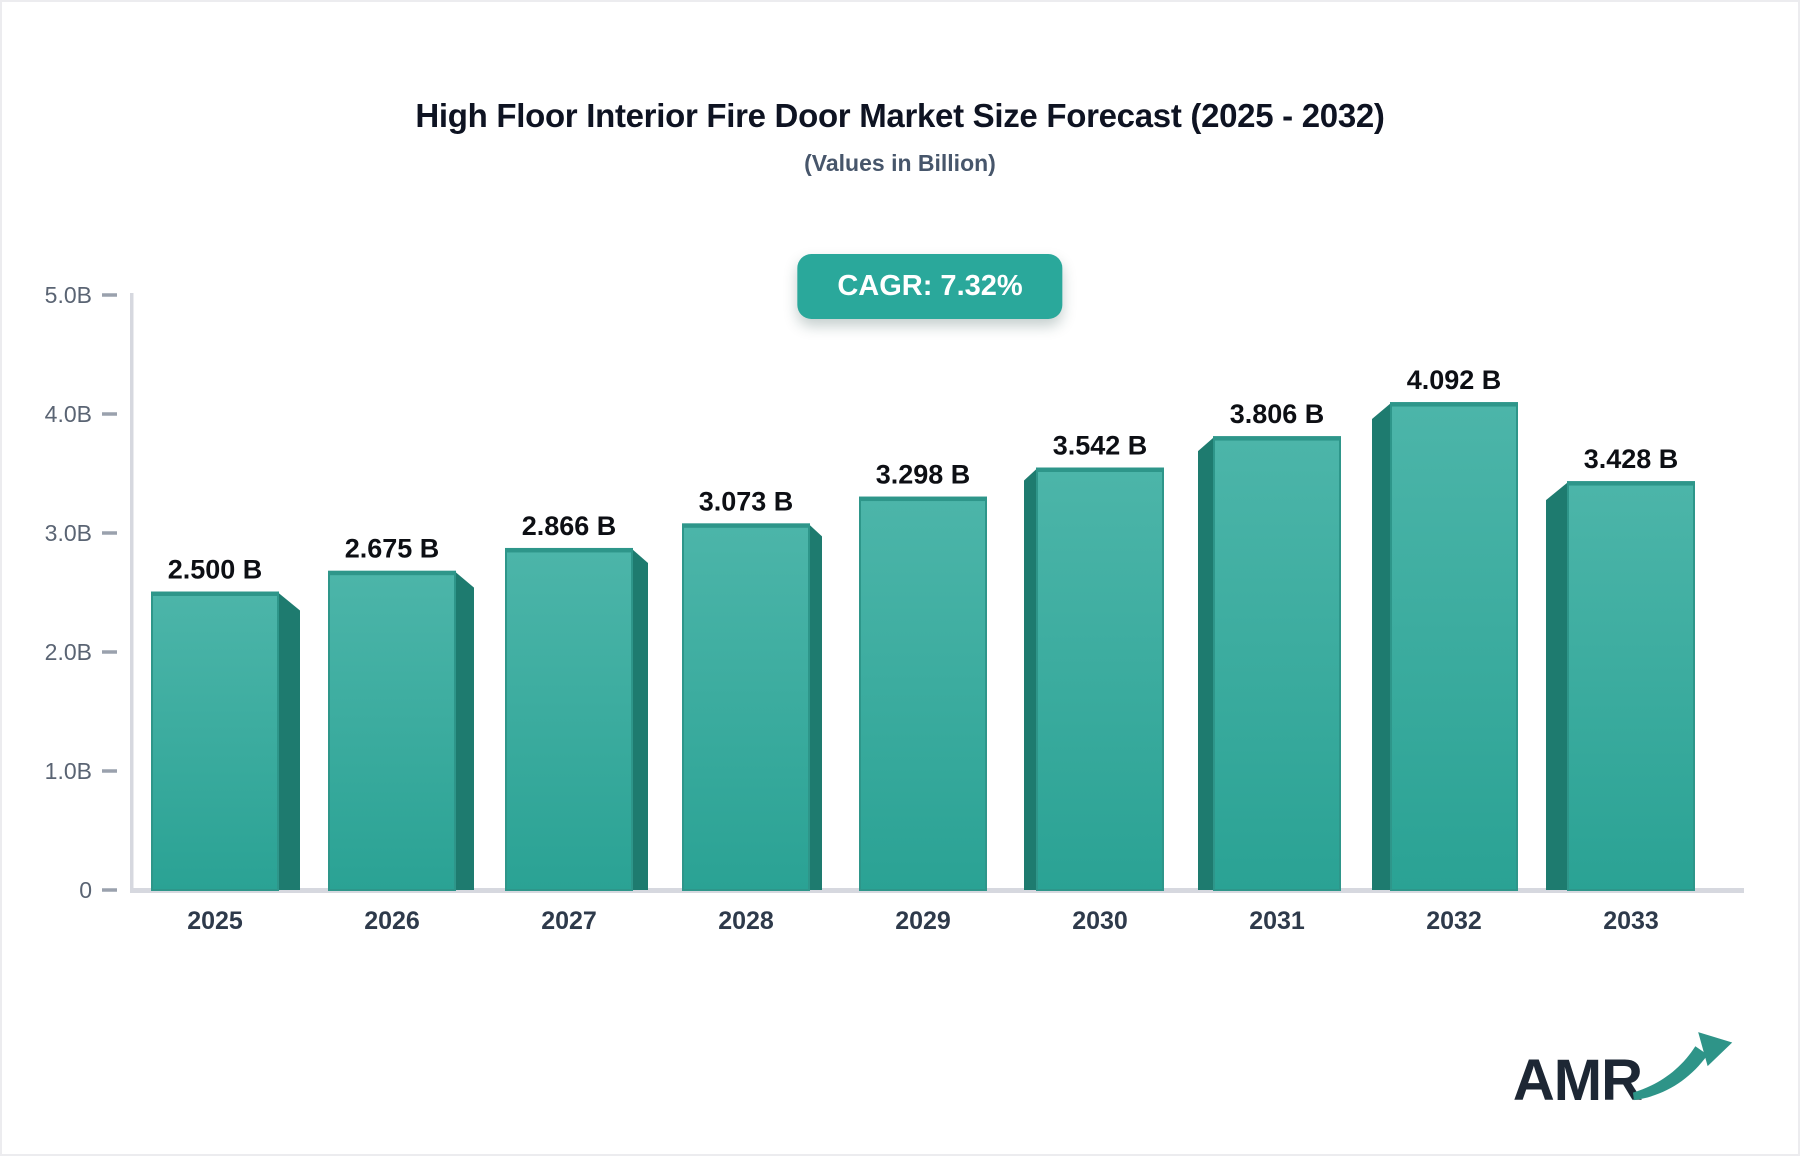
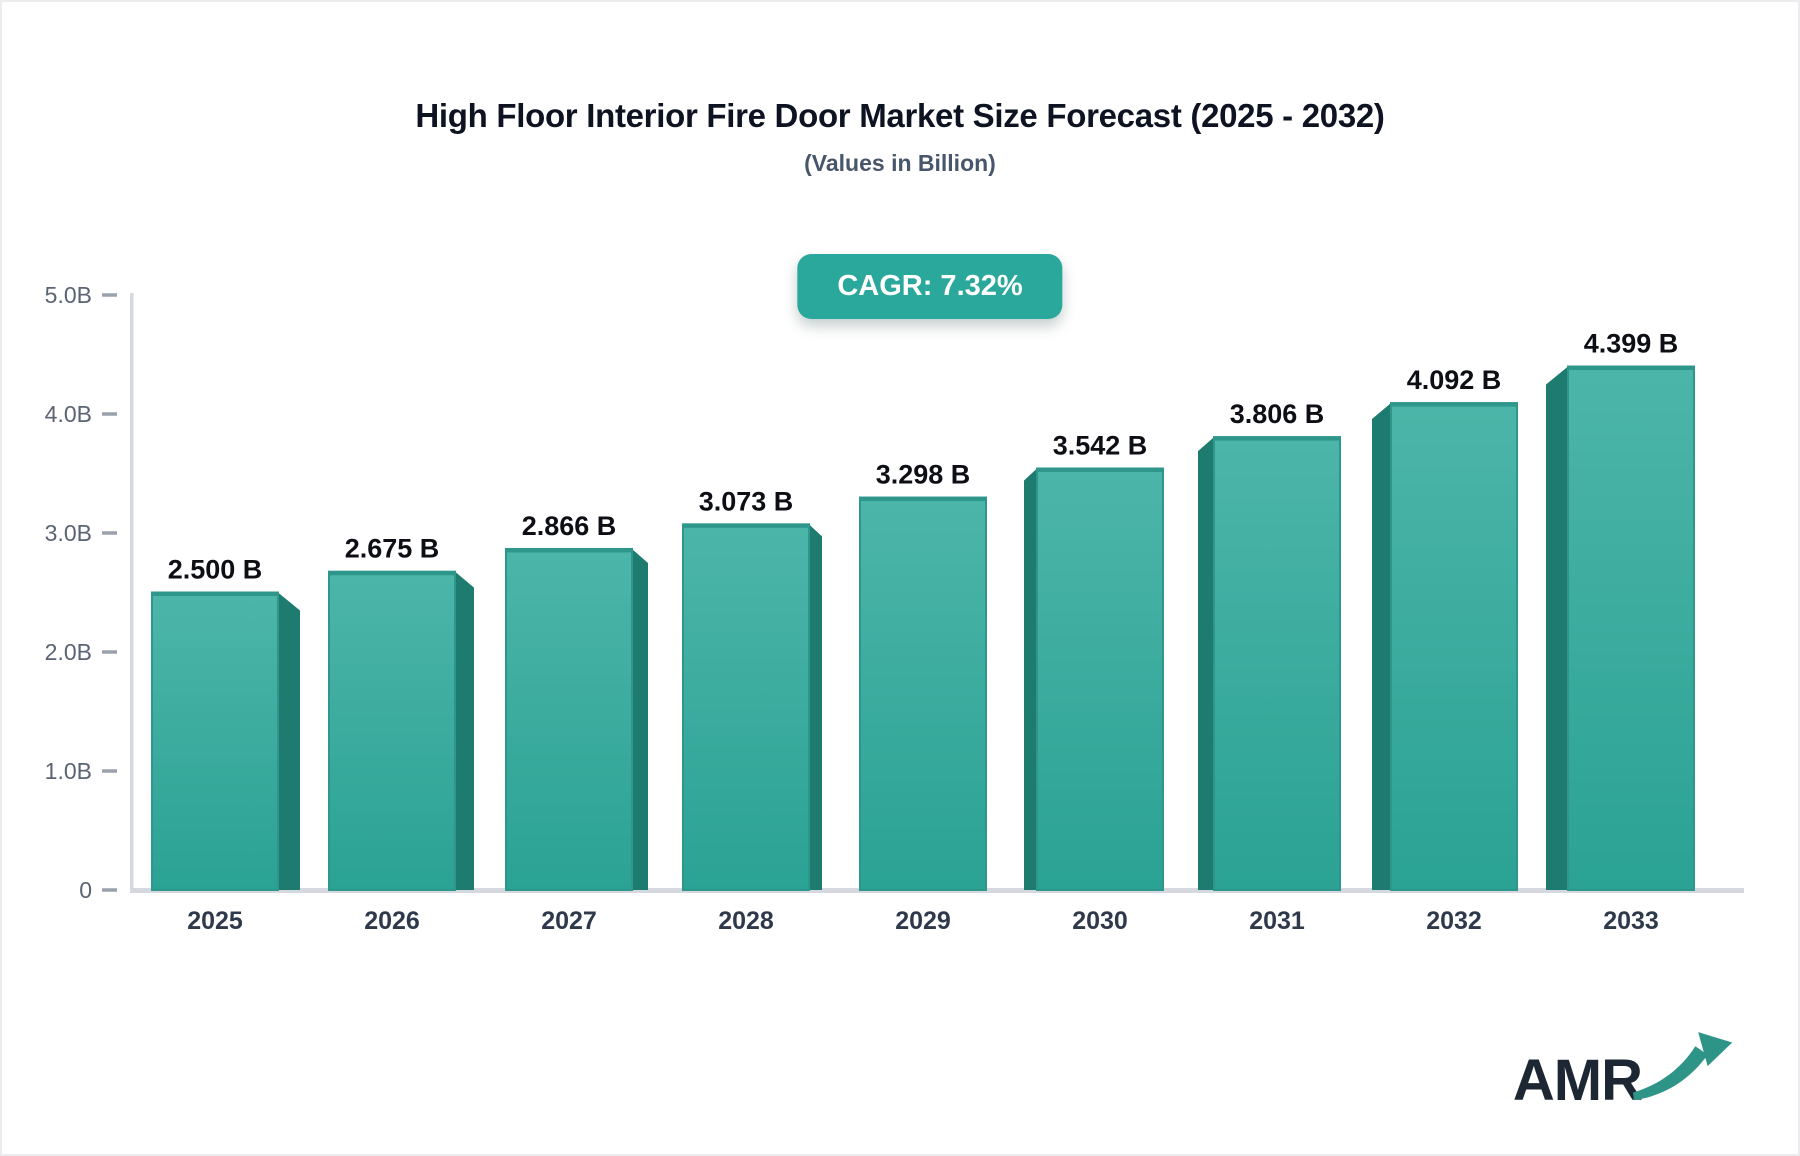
2033: 3.428 -> 4.399
